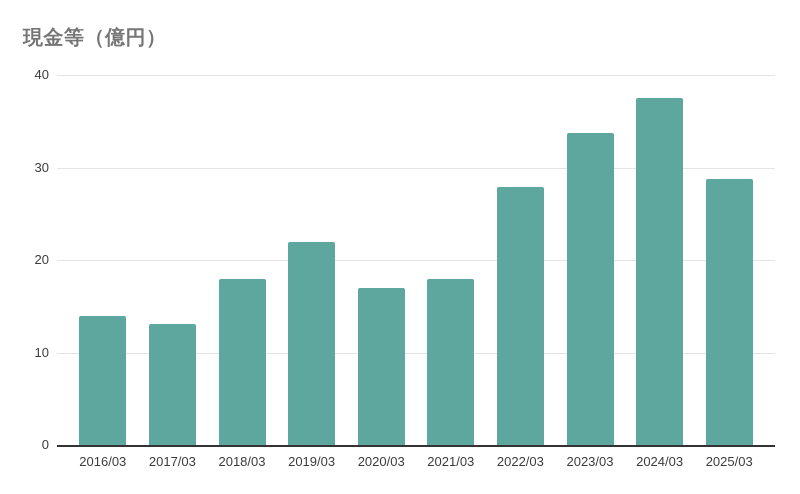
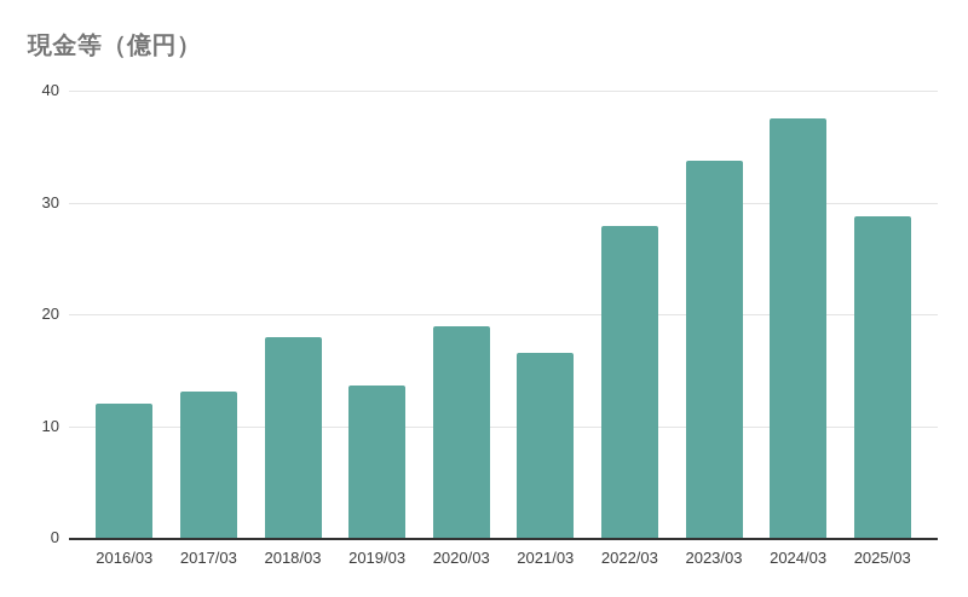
2016/03: 14 -> 12
2019/03: 22 -> 14
2020/03: 17 -> 19
2021/03: 18 -> 16
